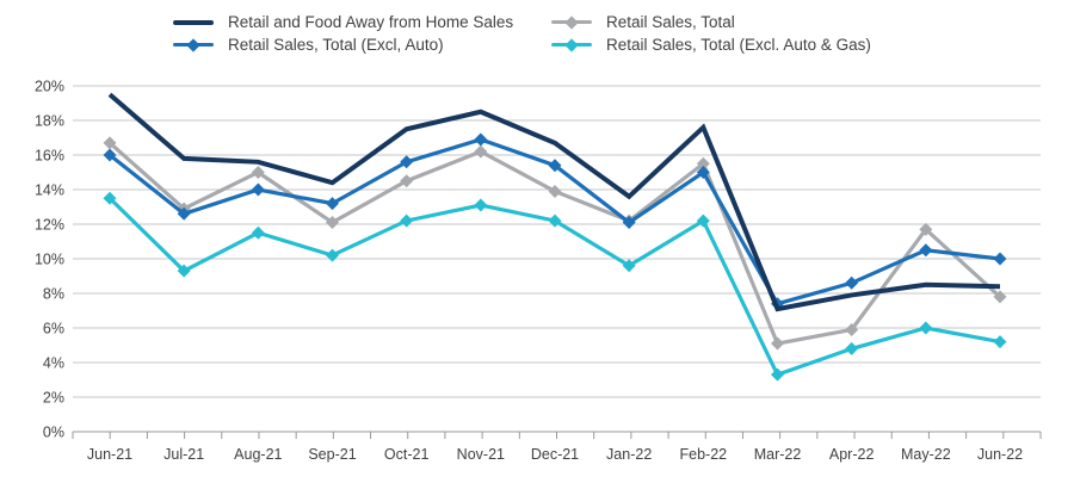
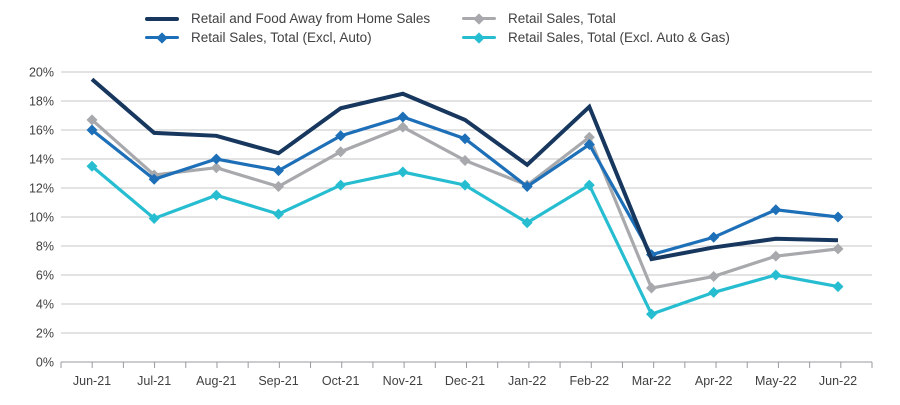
Retail Sales, Total (Excl. Auto & Gas)/Jul-21: 9.3% -> 9.9%
Retail Sales, Total/Aug-21: 15.0% -> 13.4%
Retail Sales, Total/May-22: 11.7% -> 7.3%
